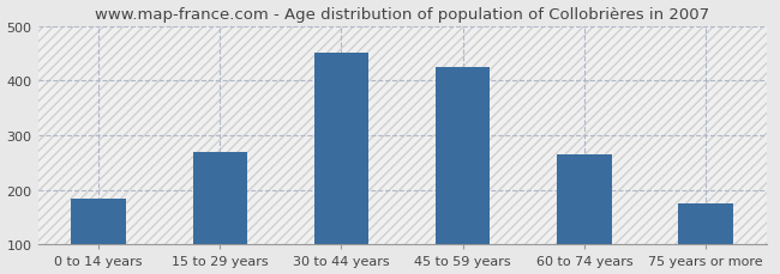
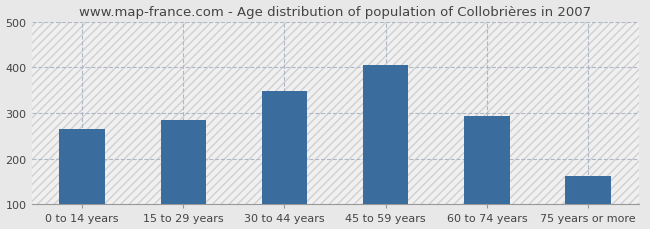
0 to 14 years: 185 -> 265
15 to 29 years: 270 -> 285
30 to 44 years: 450 -> 347
45 to 59 years: 425 -> 405
60 to 74 years: 265 -> 294
75 years or more: 175 -> 162
